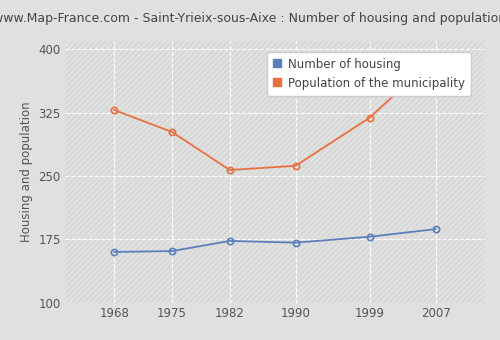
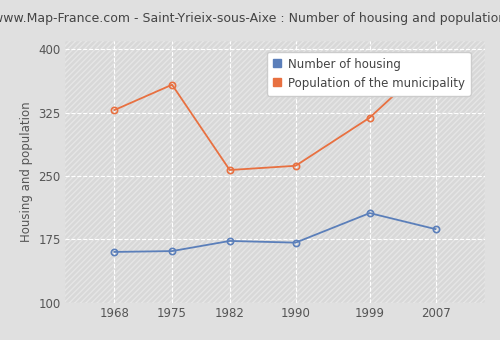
Population of the municipality/1975: 302 -> 358
Number of housing/1999: 178 -> 206
